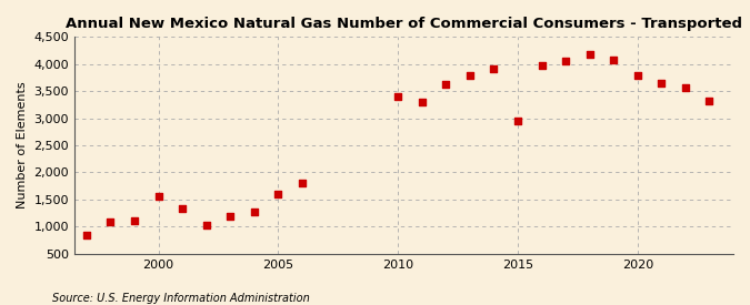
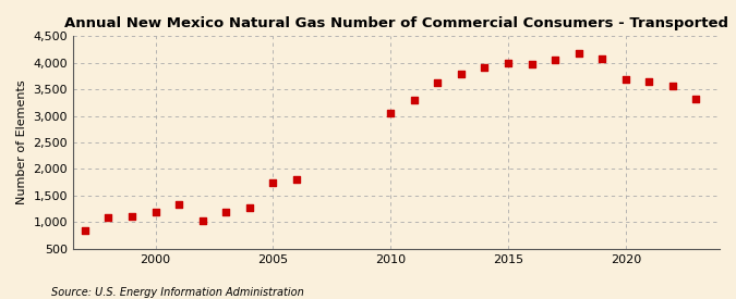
2000: 1,550 -> 1,180
2005: 1,600 -> 1,750
2010: 3,400 -> 3,060
2015: 2,950 -> 3,990
2020: 3,800 -> 3,680
